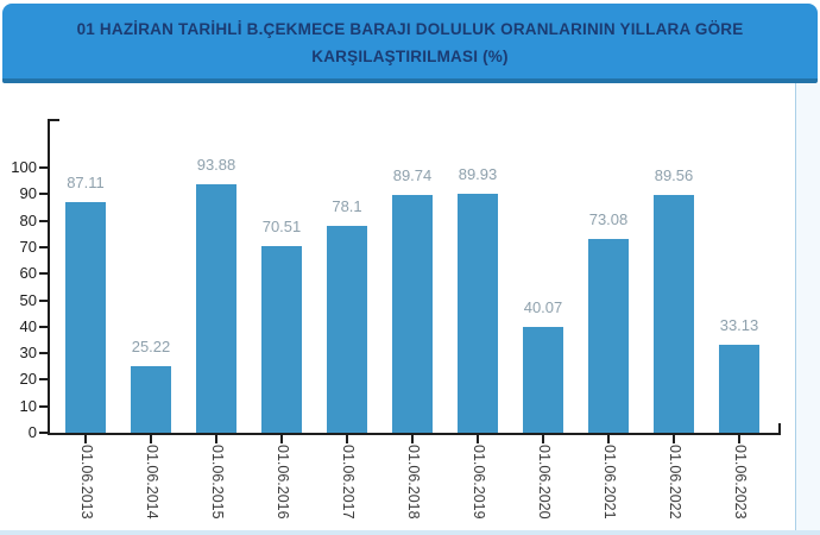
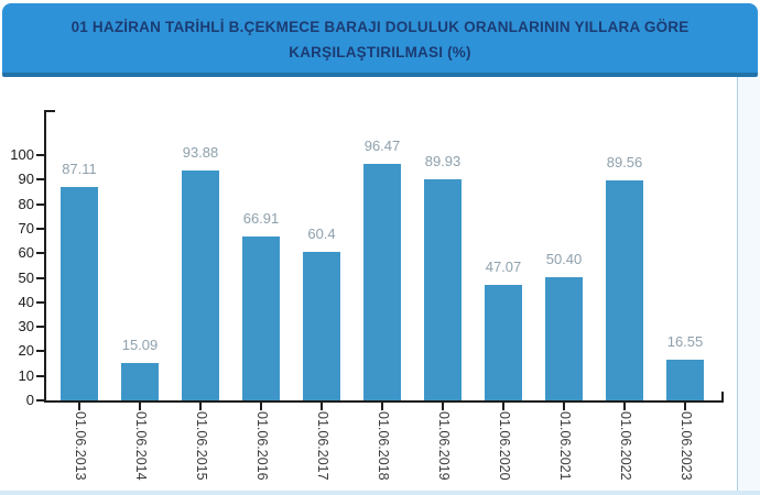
01.06.2014: 25.22 -> 15.09
01.06.2016: 70.51 -> 66.91
01.06.2017: 78.1 -> 60.4
01.06.2018: 89.74 -> 96.47
01.06.2020: 40.07 -> 47.07
01.06.2021: 73.08 -> 50.40
01.06.2023: 33.13 -> 16.55
